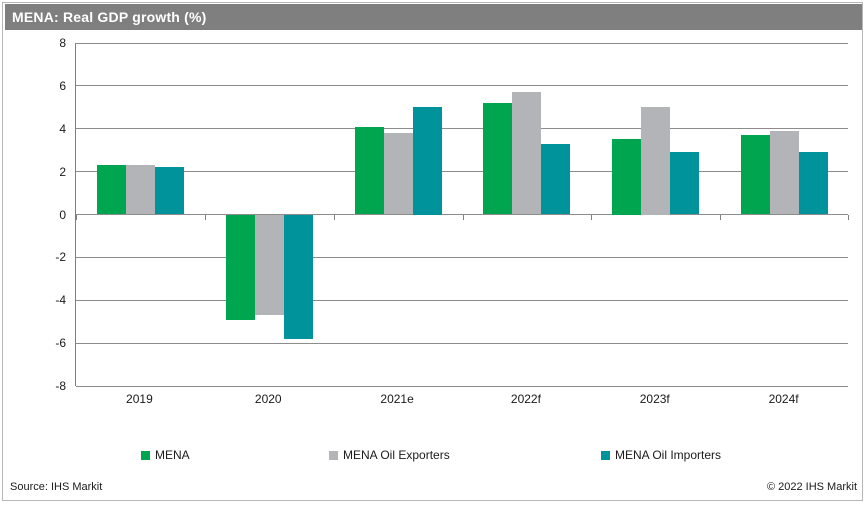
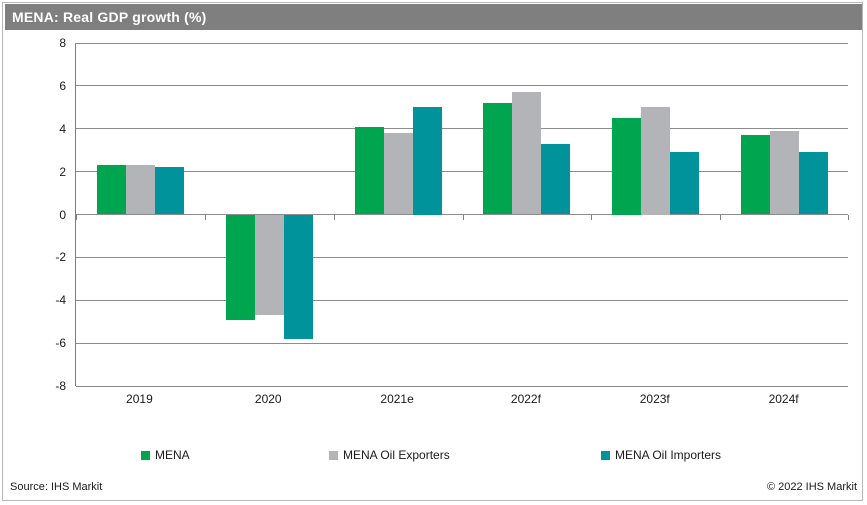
MENA/2023f: 3.5 -> 4.5
